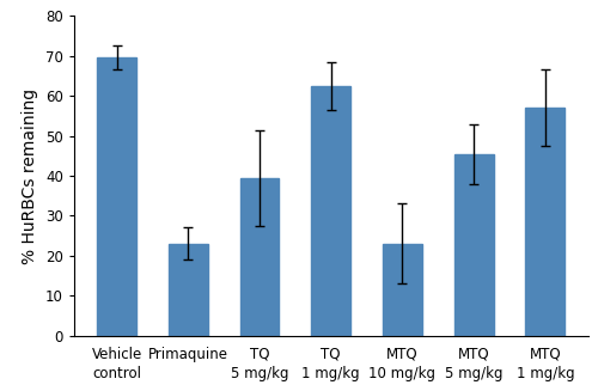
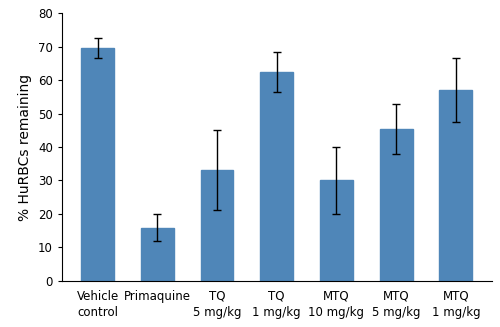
Primaquine: 23.0 -> 15.8
TQ 5 mg/kg: 39.5 -> 33.0
MTQ 10 mg/kg: 23.0 -> 30.0
